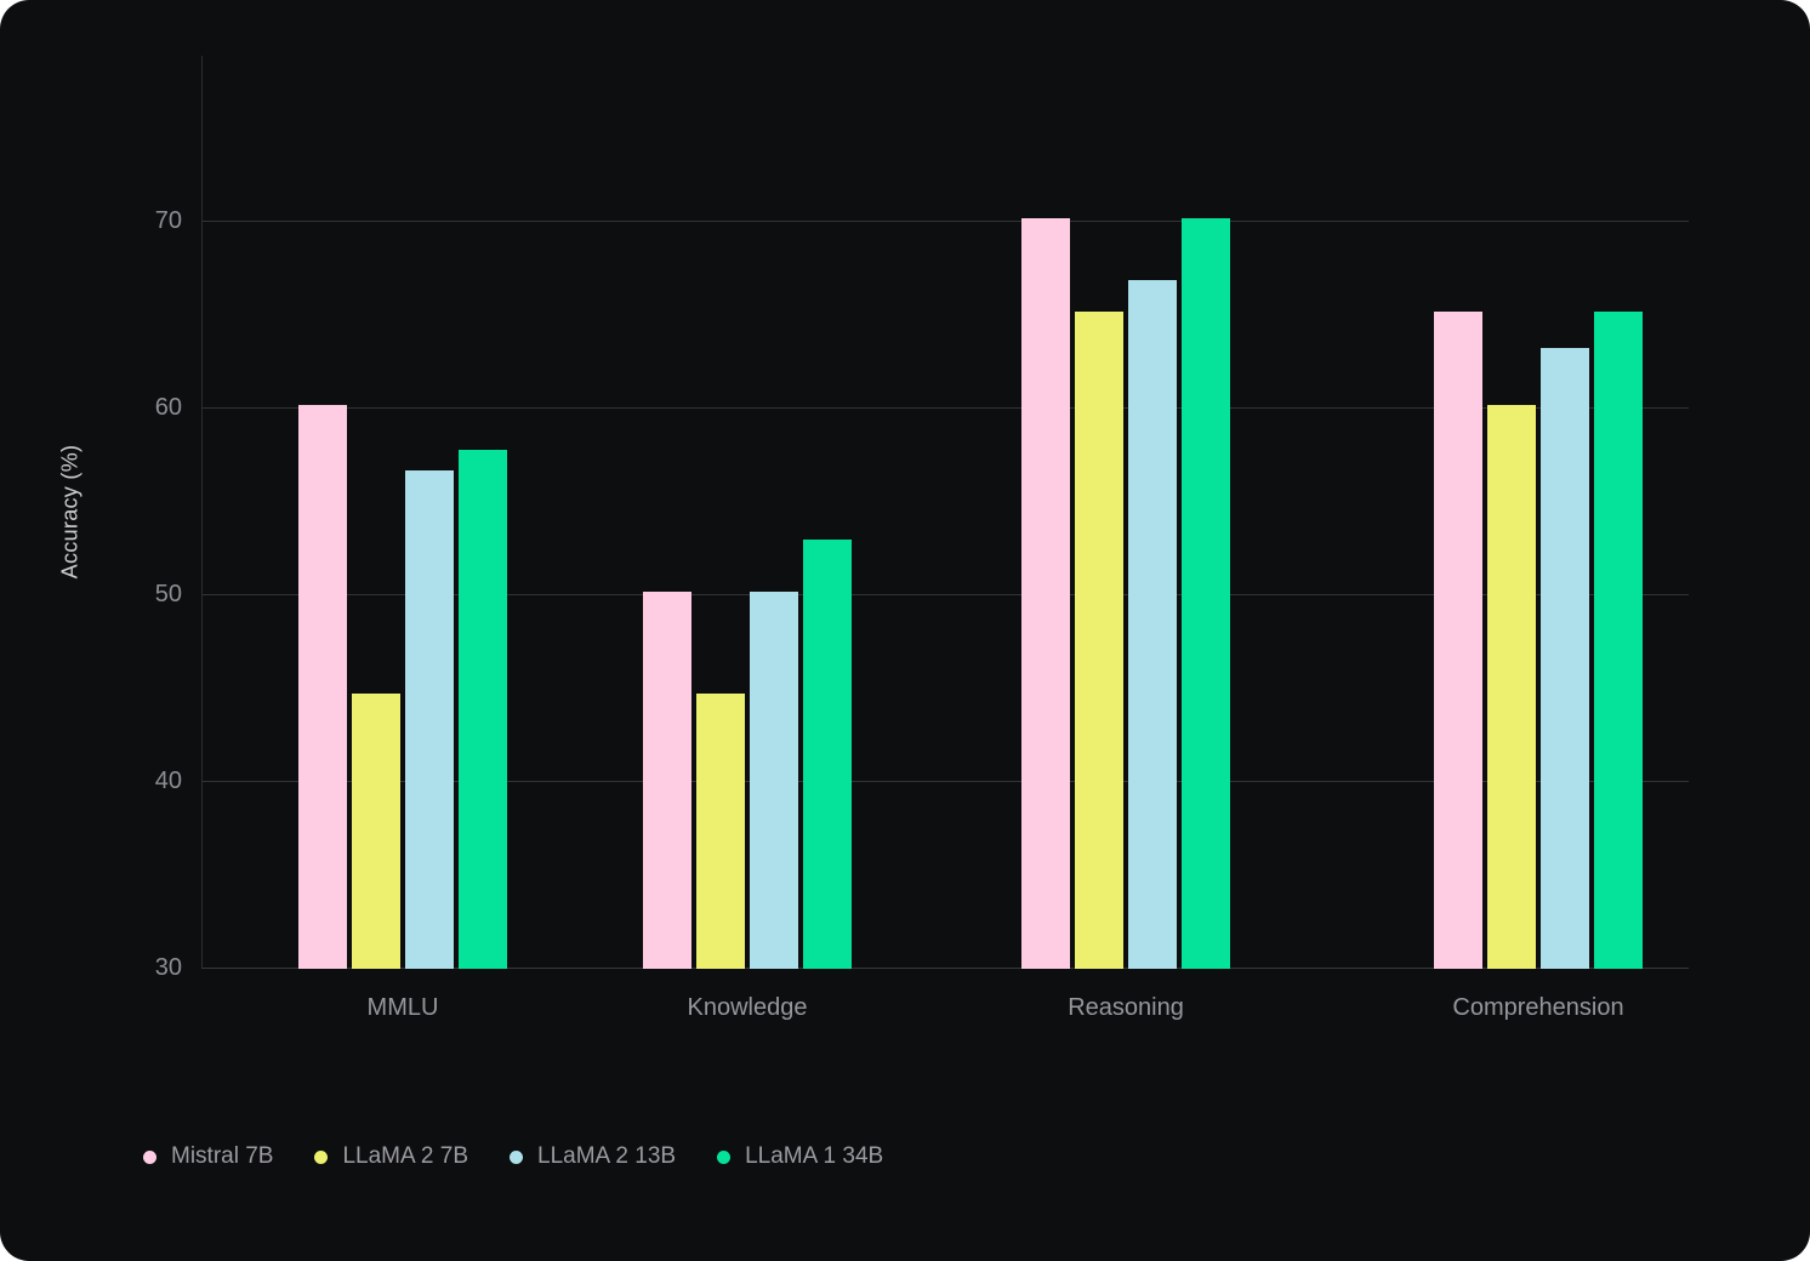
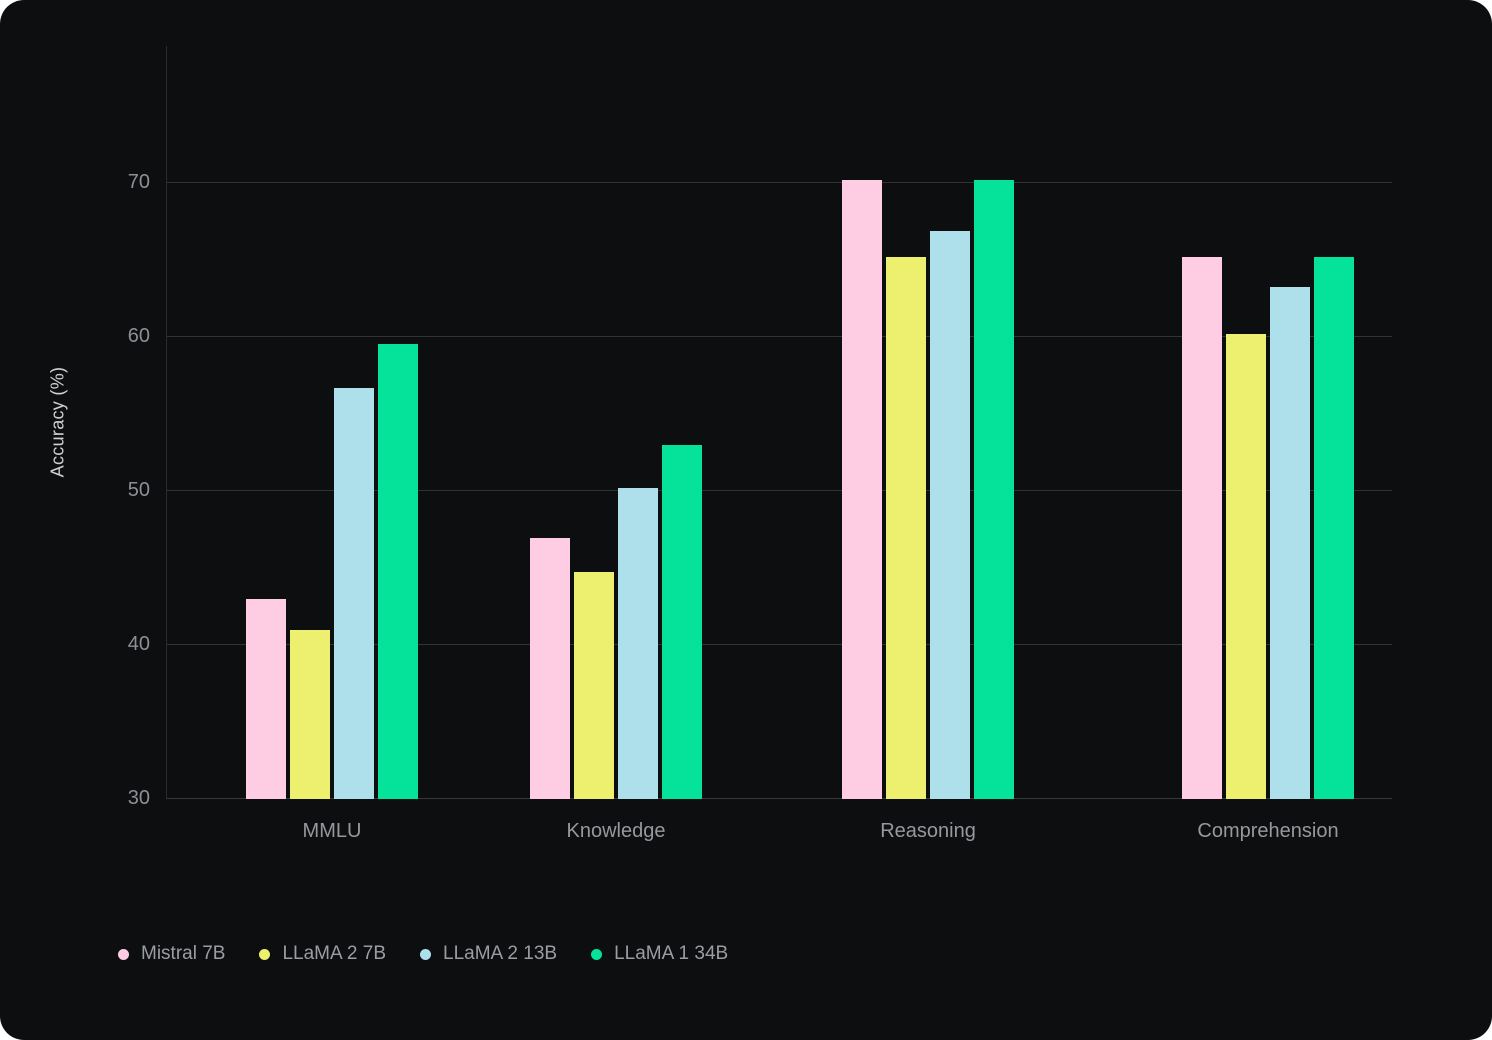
Mistral 7B/MMLU: 60.1 -> 42.9
LLaMA 2 7B/MMLU: 44.7 -> 40.9
LLaMA 1 34B/MMLU: 57.7 -> 59.5
Mistral 7B/Knowledge: 50.1 -> 46.9
